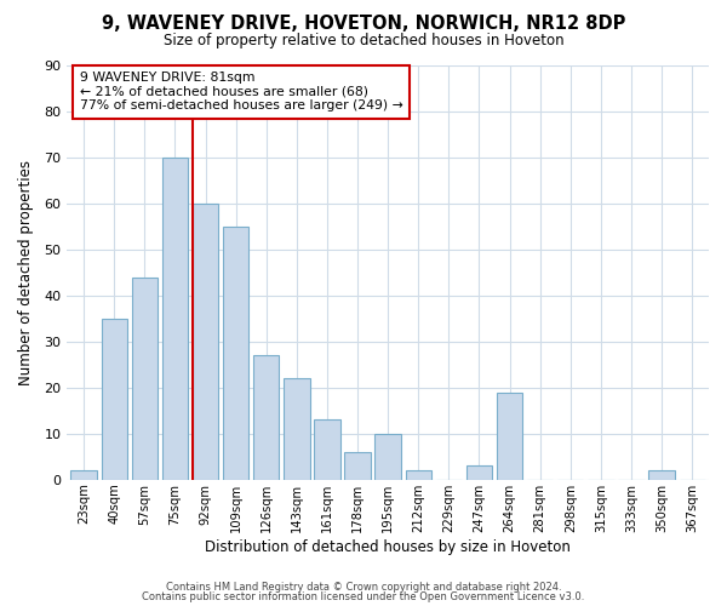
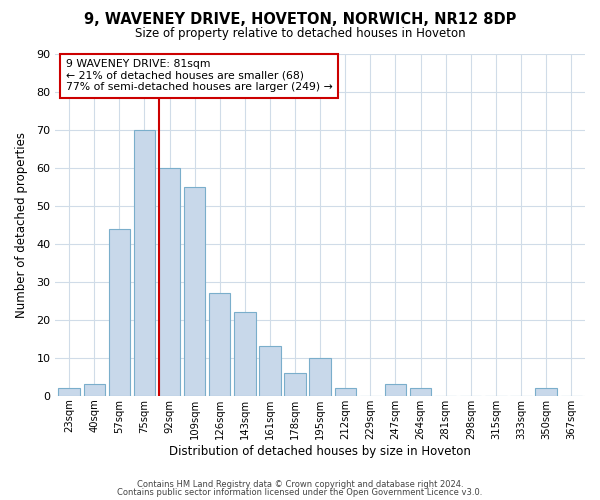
40sqm: 35 -> 3
264sqm: 19 -> 2
